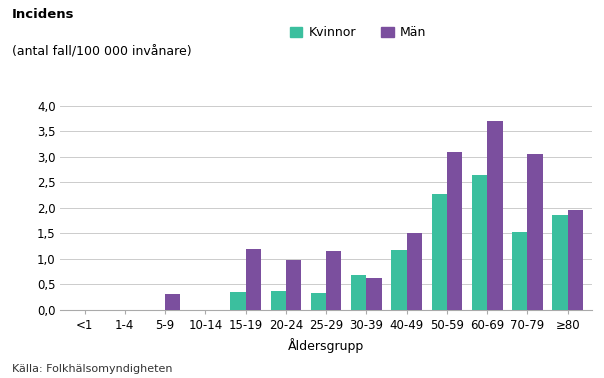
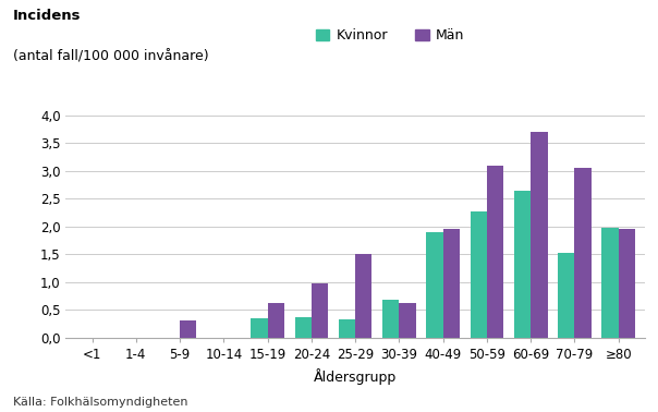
Män/15-19: 1,20 -> 0,63
Män/25-29: 1,16 -> 1,50
Kvinnor/40-49: 1,18 -> 1,90
Män/40-49: 1,50 -> 1,96
Kvinnor/≥80: 1,86 -> 1,98
